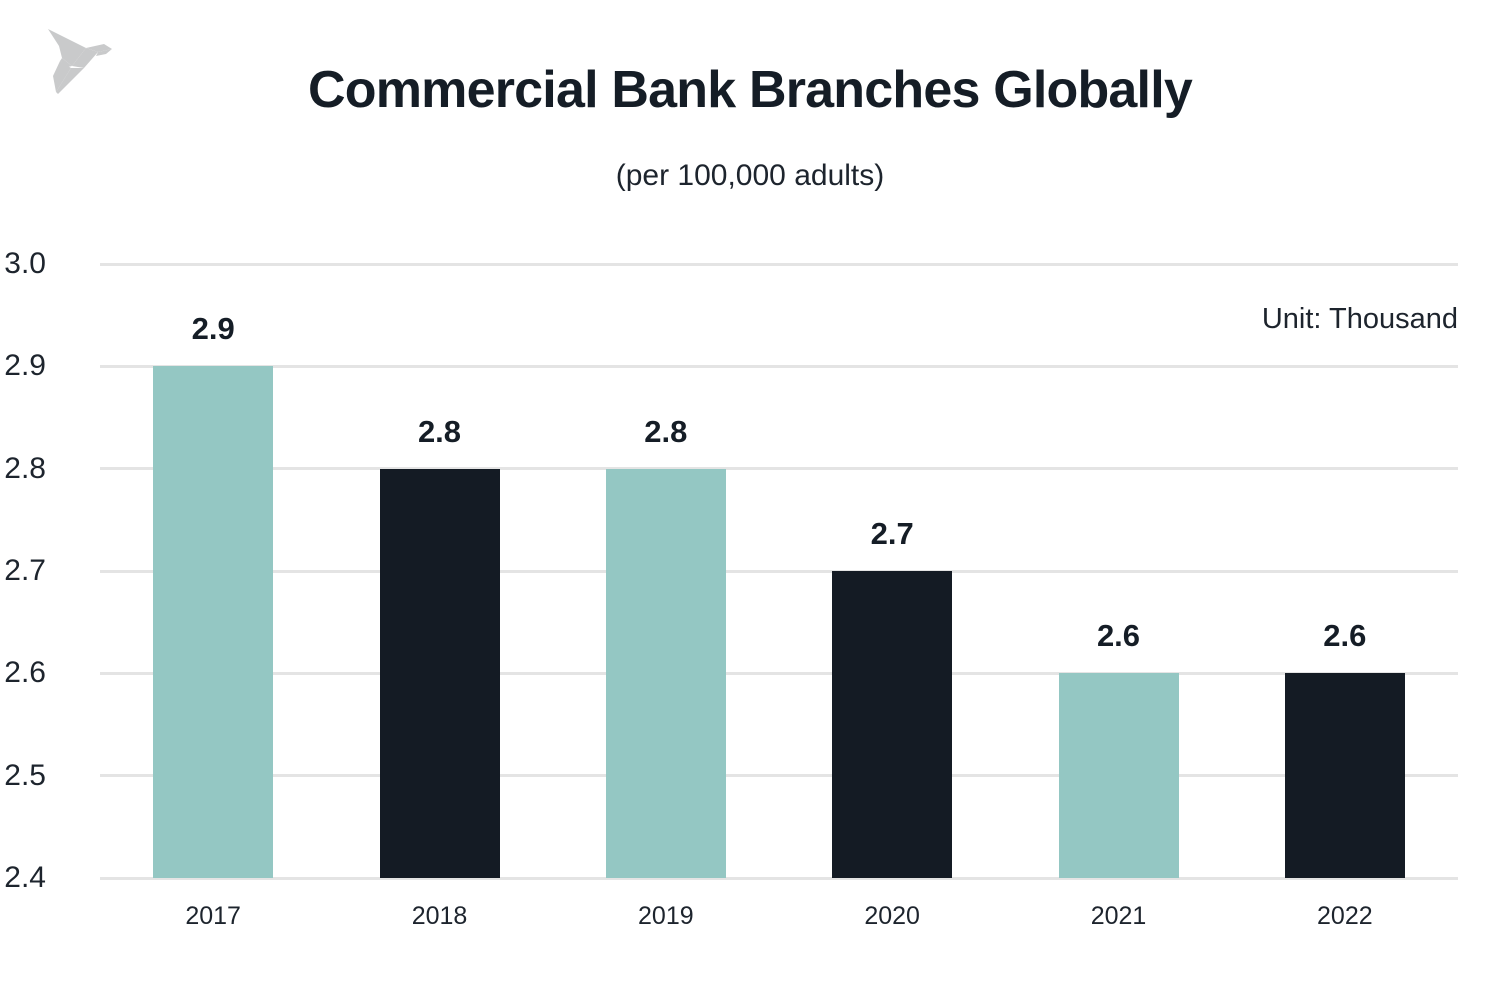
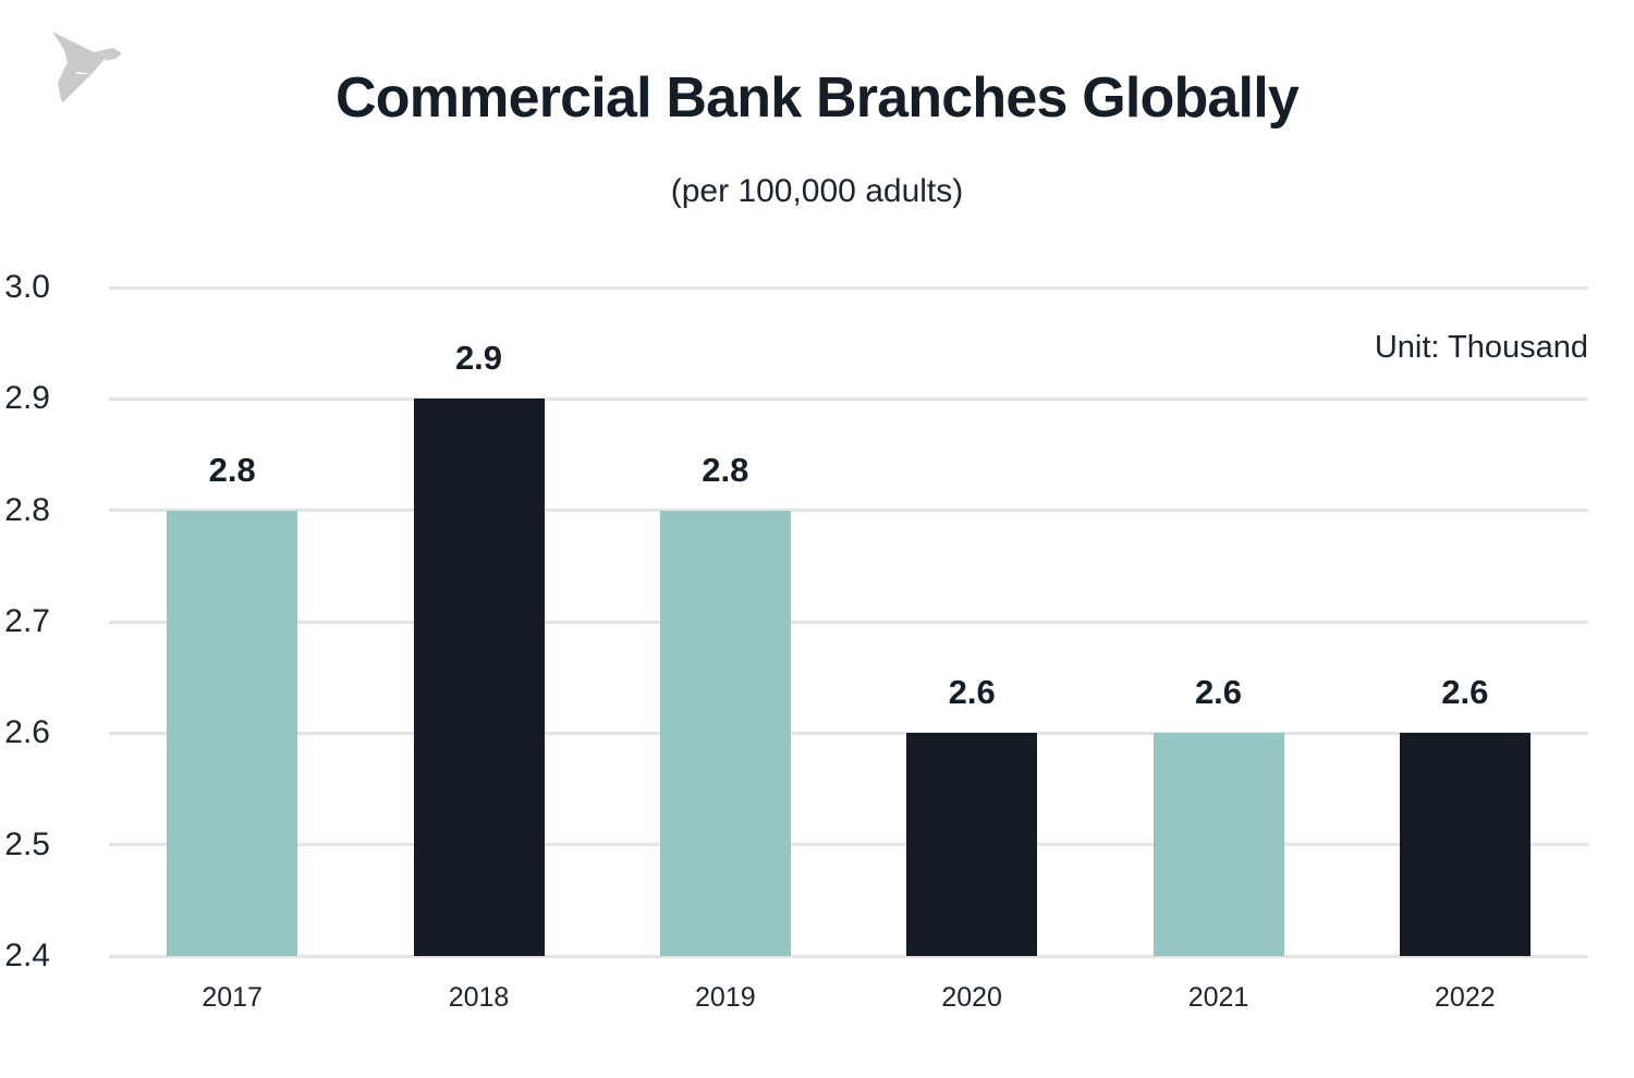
2017: 2.9 -> 2.8
2018: 2.8 -> 2.9
2020: 2.7 -> 2.6
